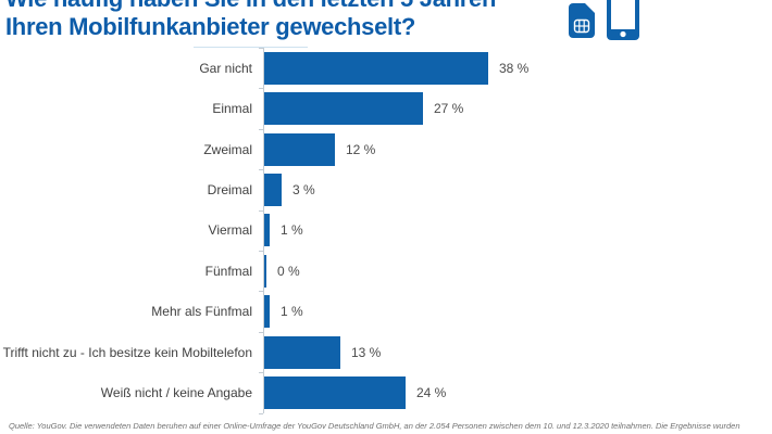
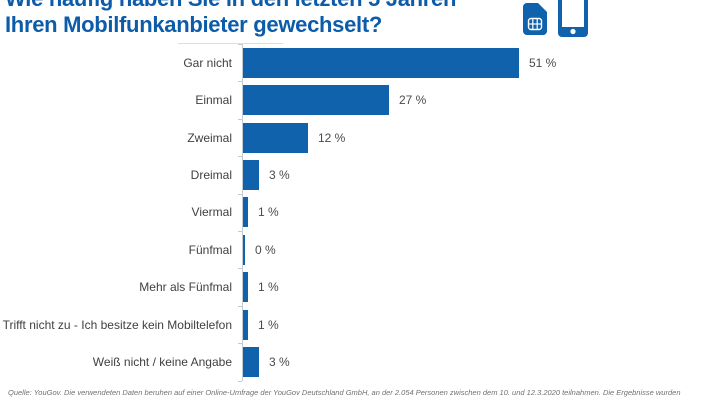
Gar nicht: 38 -> 51
Trifft nicht zu - Ich besitze kein Mobiltelefon: 13 -> 1
Weiß nicht / keine Angabe: 24 -> 3
